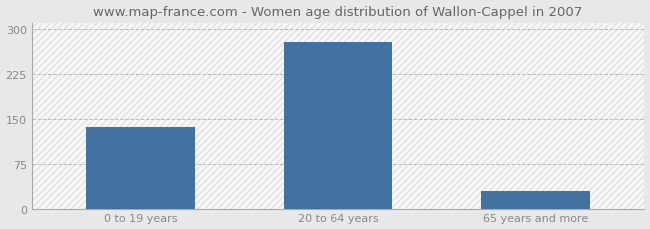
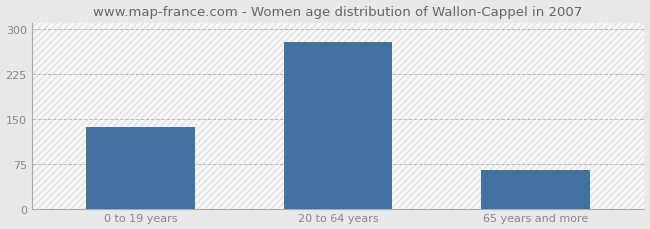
65 years and more: 30 -> 64
